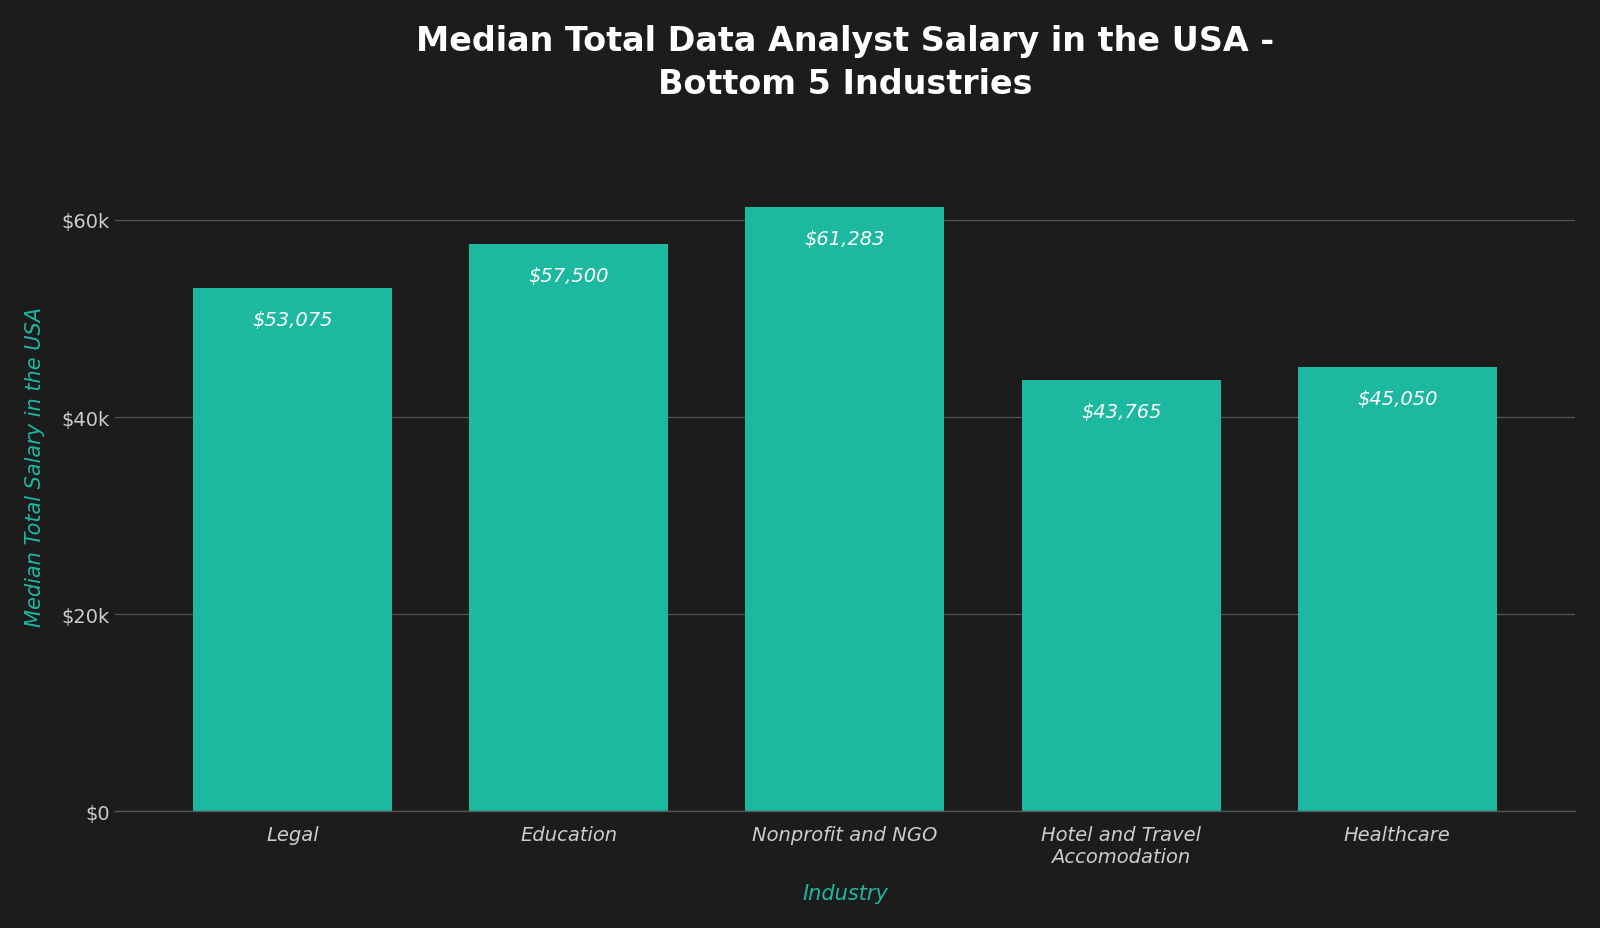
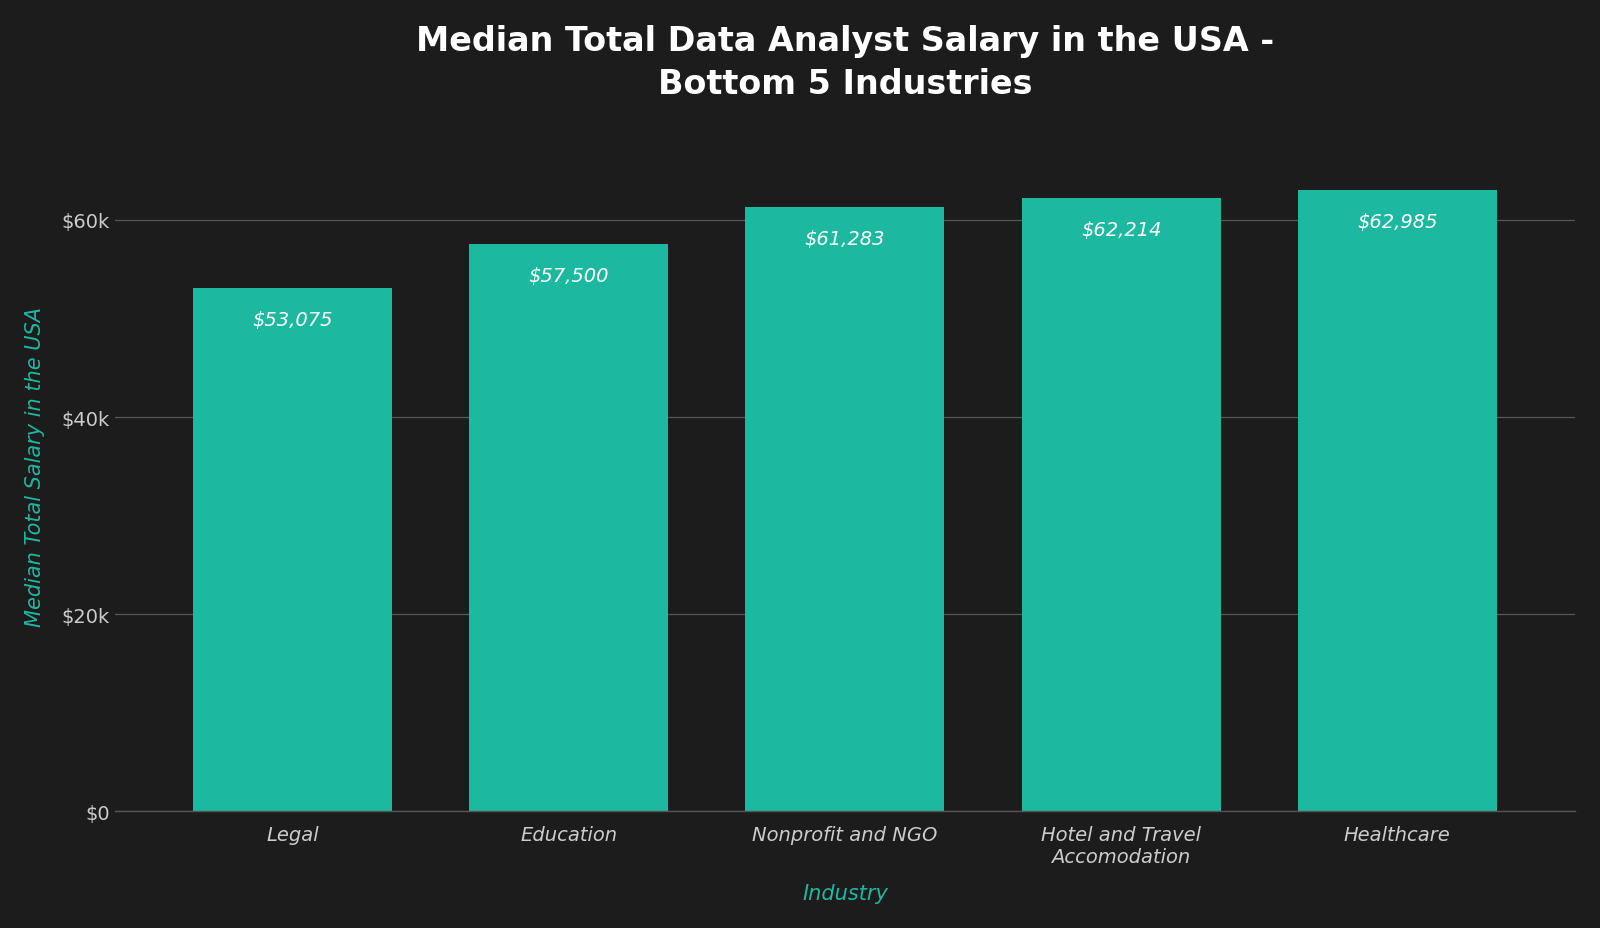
Hotel and Travel Accomodation: $43,765 -> $62,214
Healthcare: $45,050 -> $62,985
